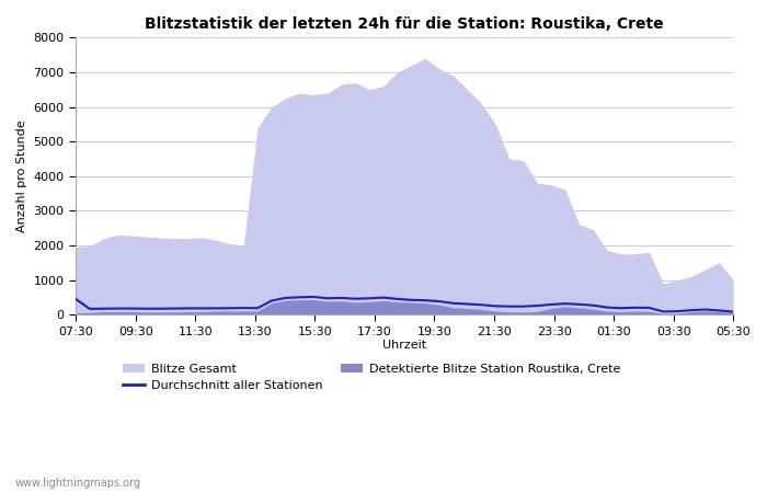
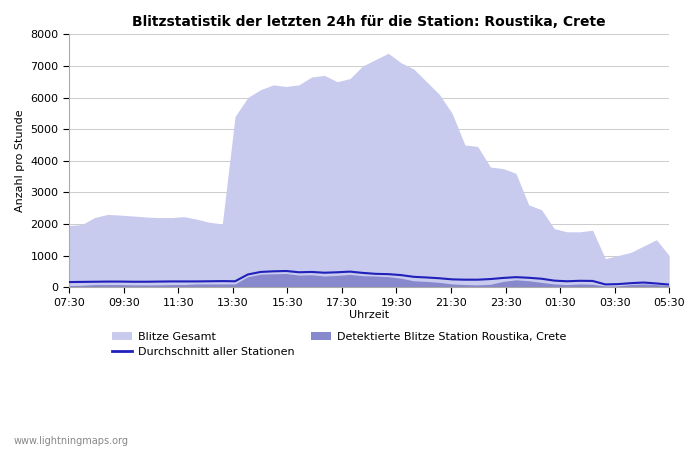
Durchschnitt aller Stationen/07:30: 450 -> 160
